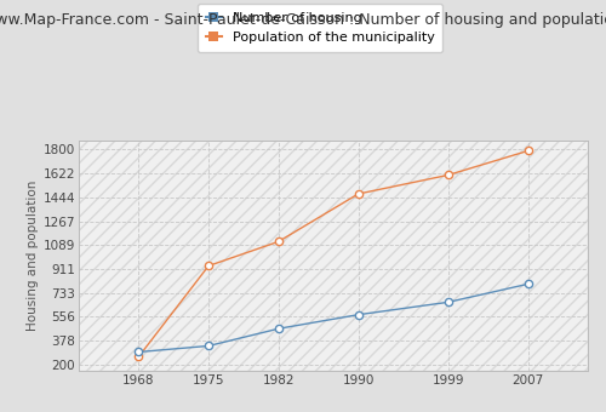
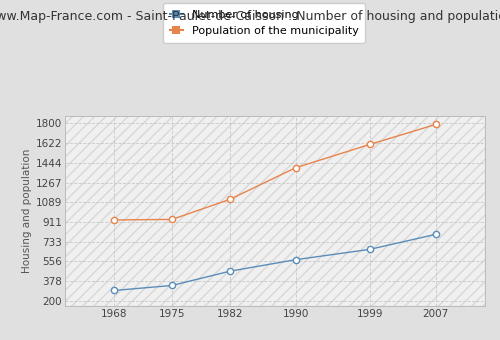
Population of the municipality/1968: 260 -> 930
Population of the municipality/1990: 1470 -> 1400
